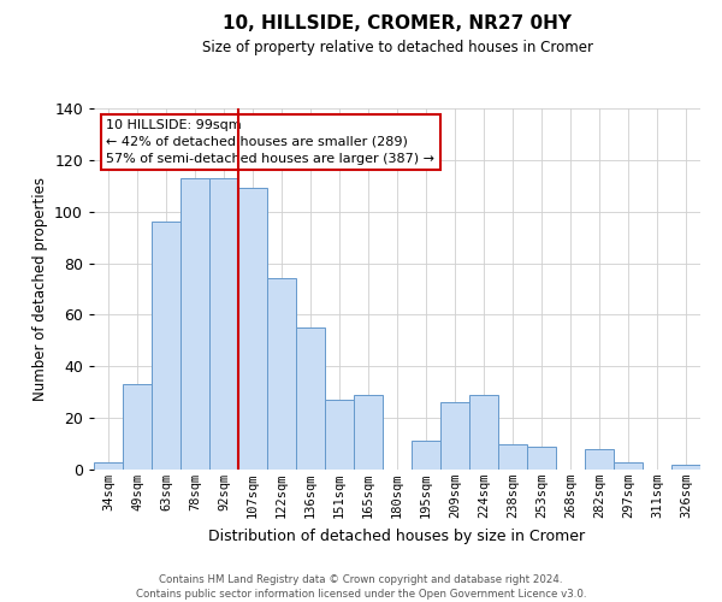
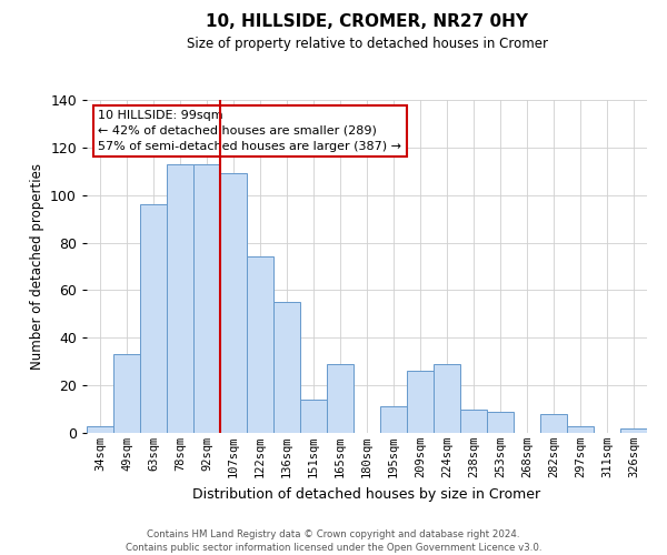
151sqm: 27 -> 14
